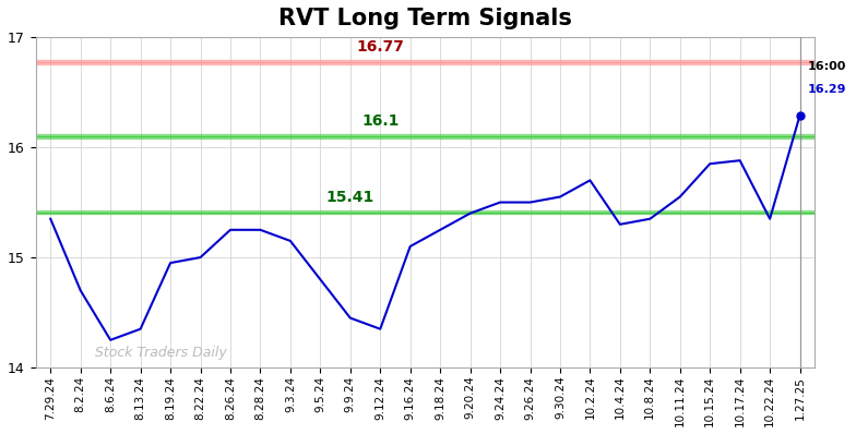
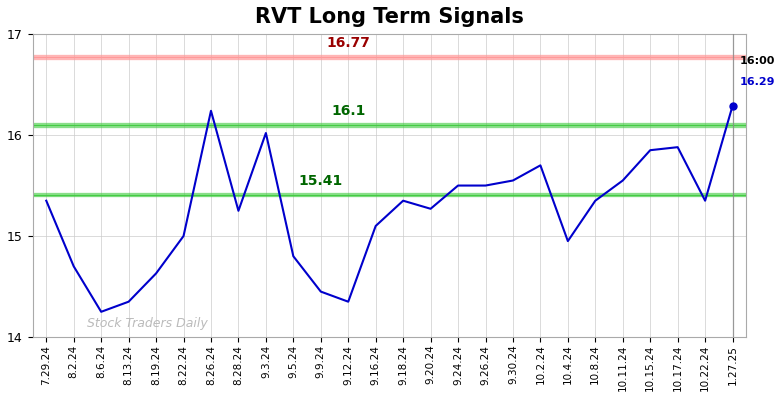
8.19.24: 14.95 -> 14.63
8.26.24: 15.25 -> 16.24
9.3.24: 15.15 -> 16.02
9.18.24: 15.25 -> 15.35
9.20.24: 15.40 -> 15.27
10.4.24: 15.30 -> 14.95
